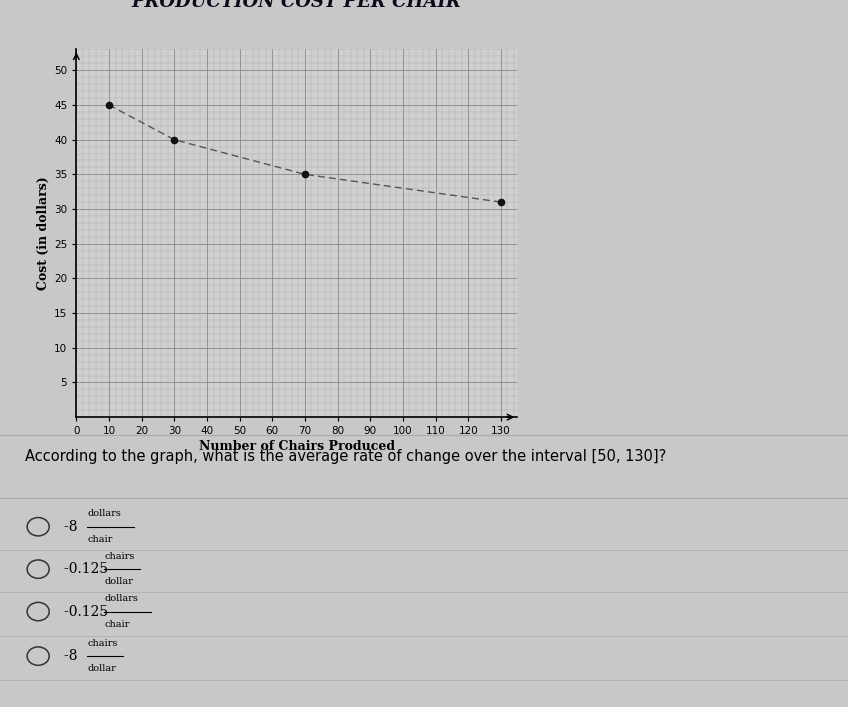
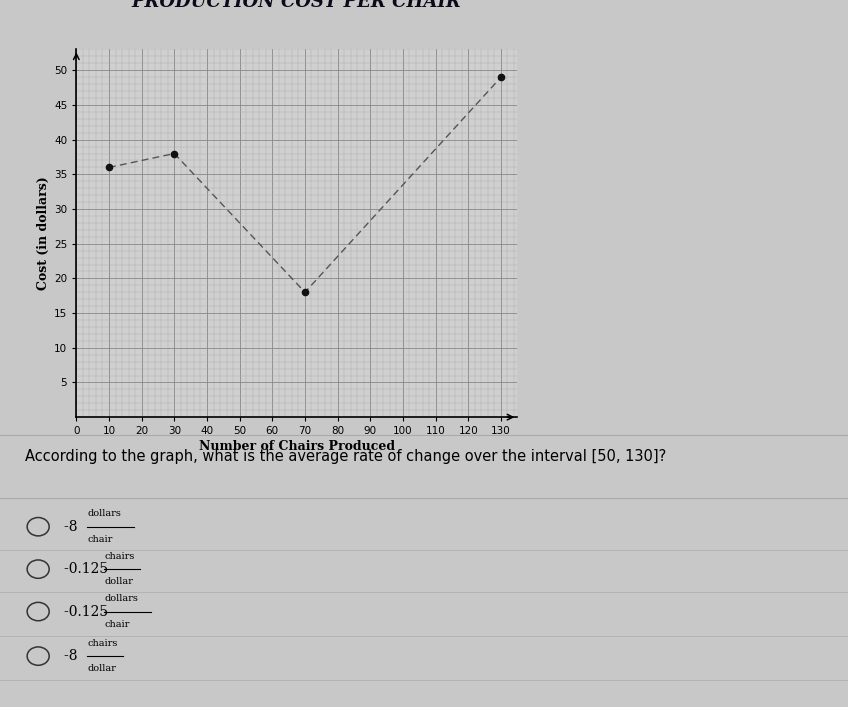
10: 45 -> 36
30: 40 -> 38
70: 35 -> 18
130: 31 -> 49
